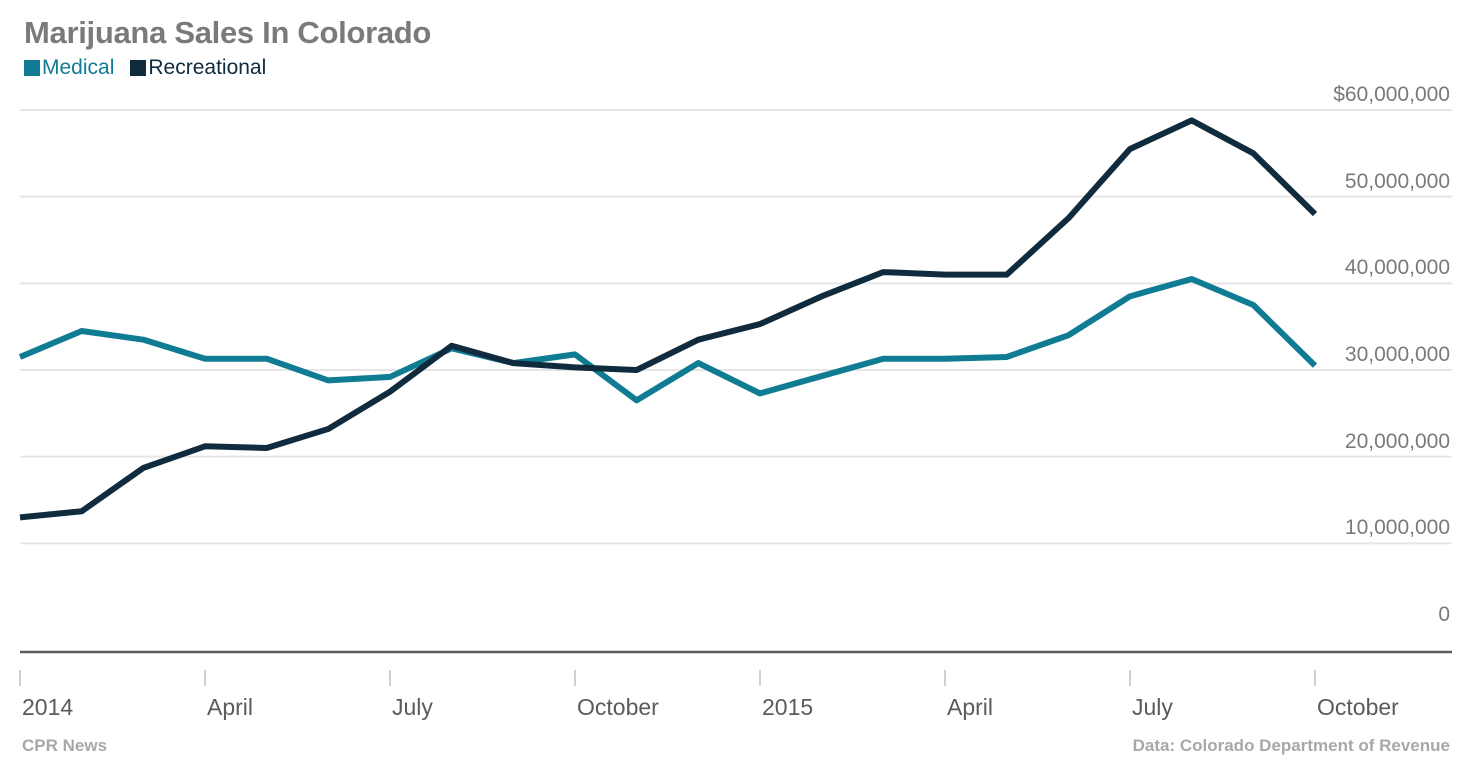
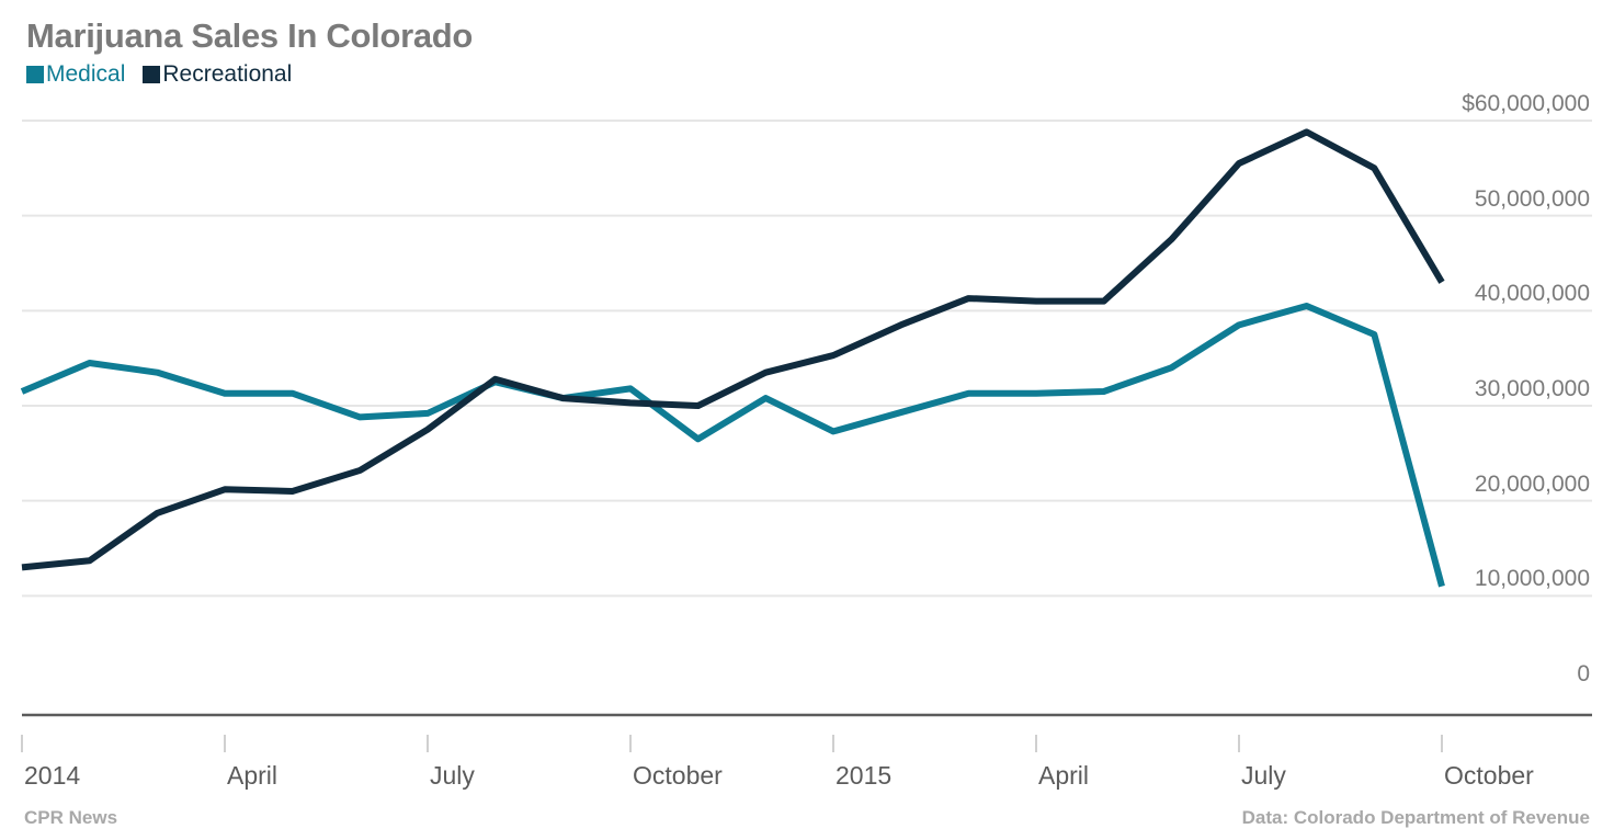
Medical/October 2015: $30000000 -> $11000000
Recreational/October 2015: $48000000 -> $43000000
